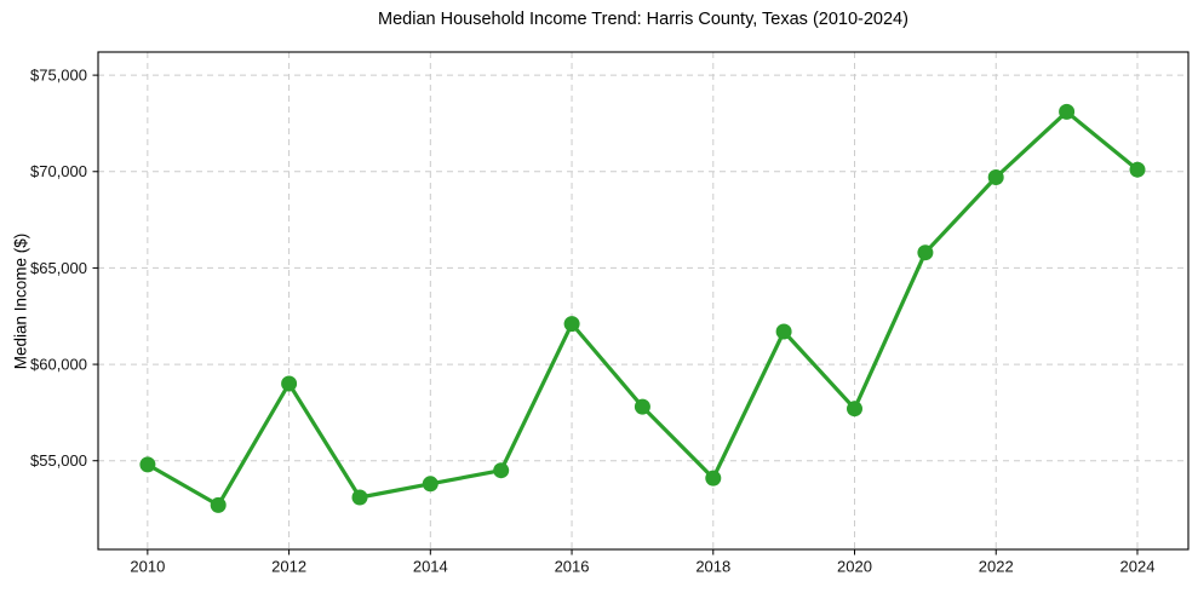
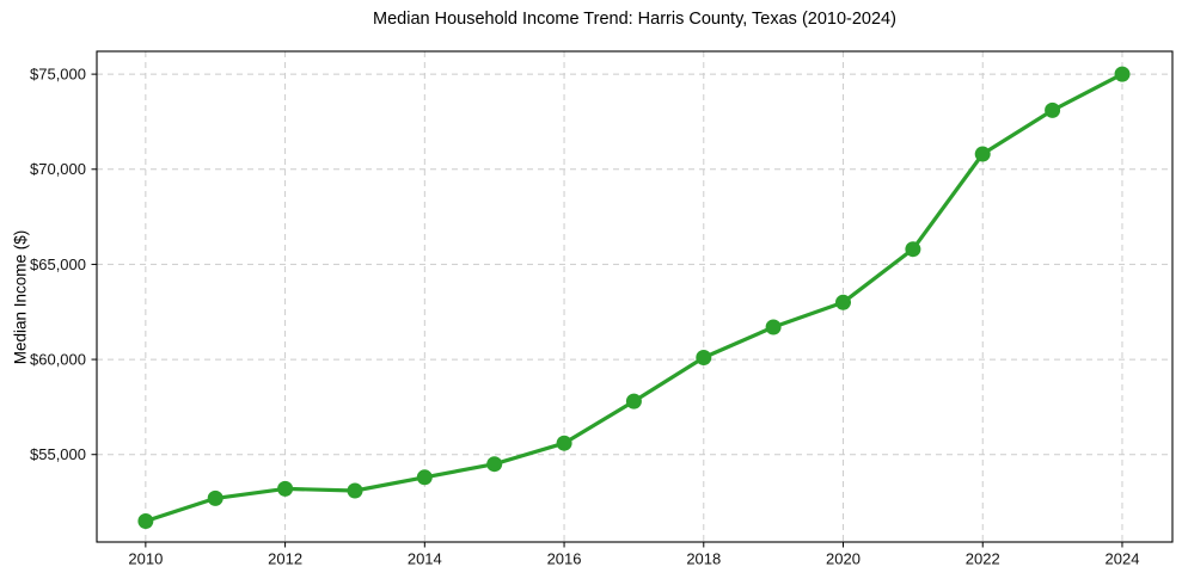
2010: $54800 -> $51500
2012: $59000 -> $53200
2016: $62100 -> $55600
2018: $54100 -> $60100
2020: $57700 -> $63000
2022: $69700 -> $70800
2024: $70100 -> $75000
